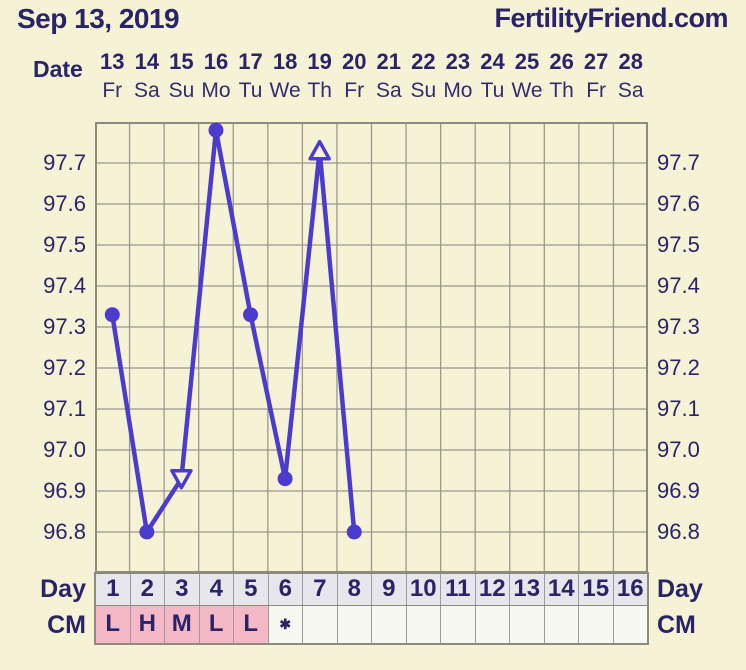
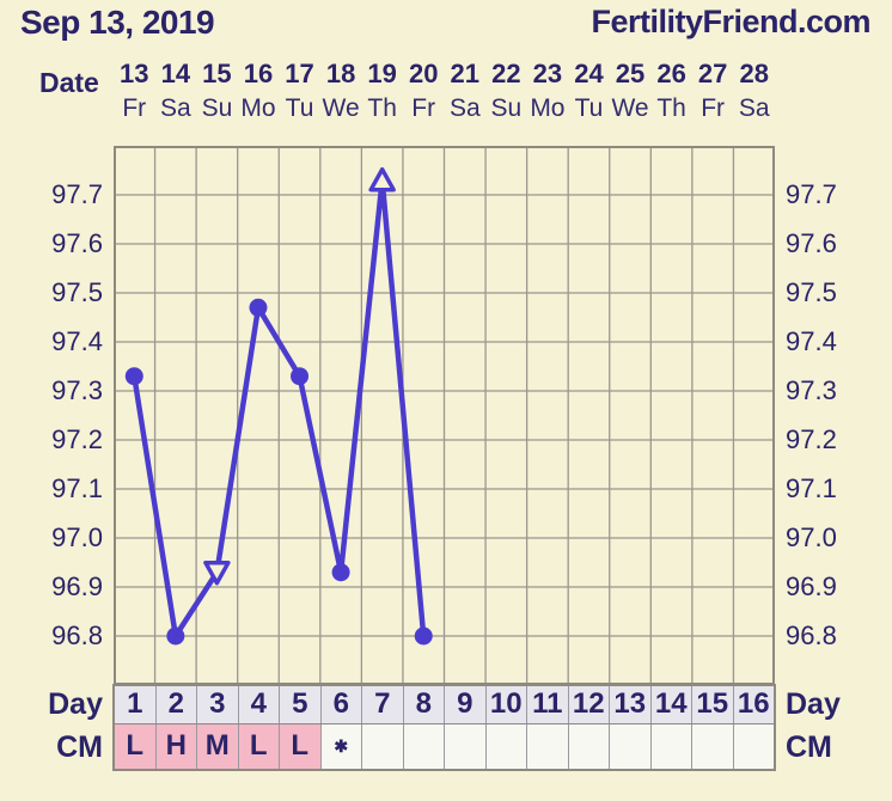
4: 97.78 -> 97.47
